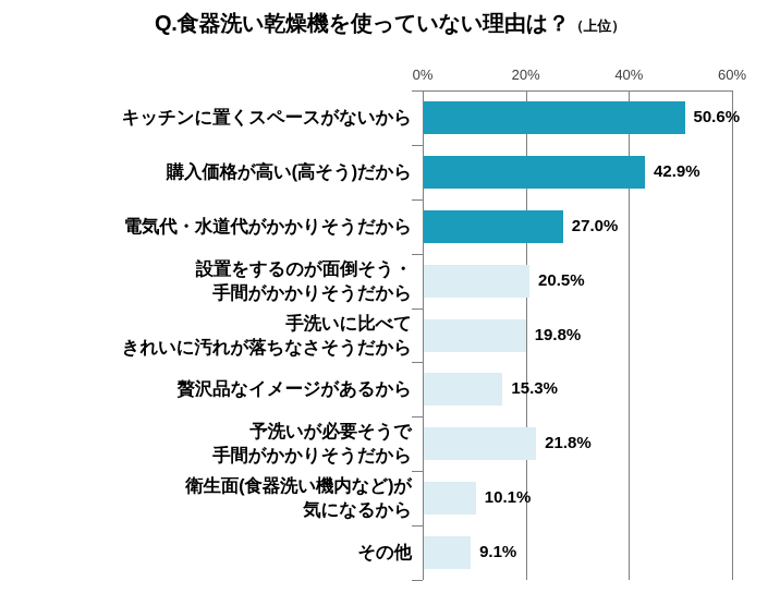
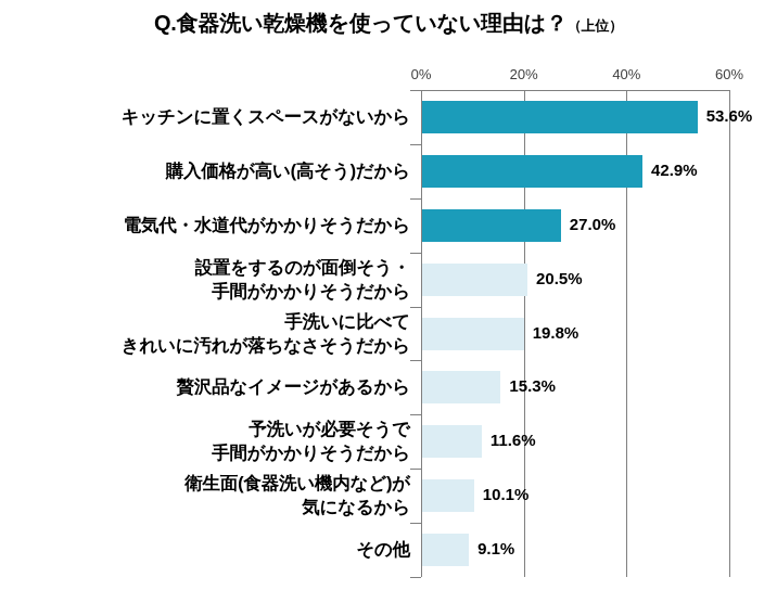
キッチンに置くスペースがないから: 50.6% -> 53.6%
予洗いが必要そうで 手間がかかりそうだから: 21.8% -> 11.6%
